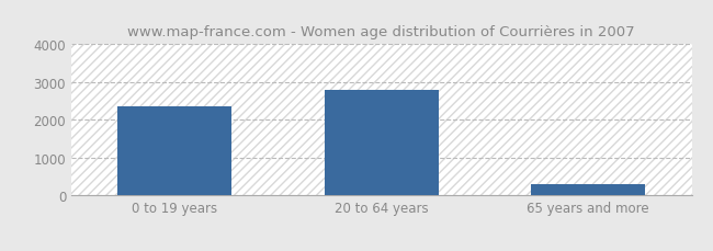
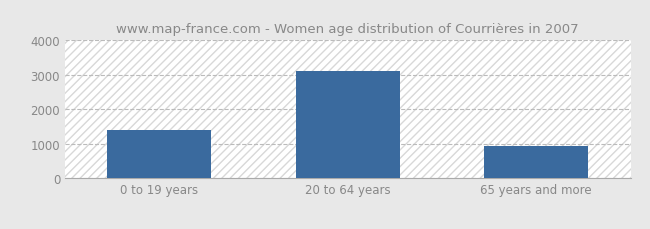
0 to 19 years: 2350 -> 1400
20 to 64 years: 2800 -> 3100
65 years and more: 300 -> 930
